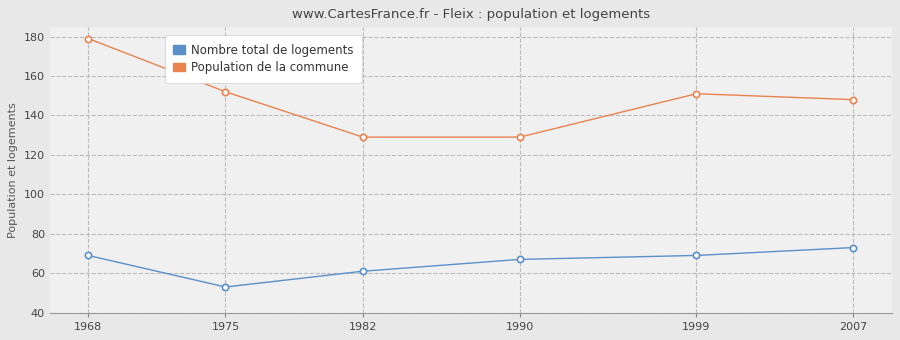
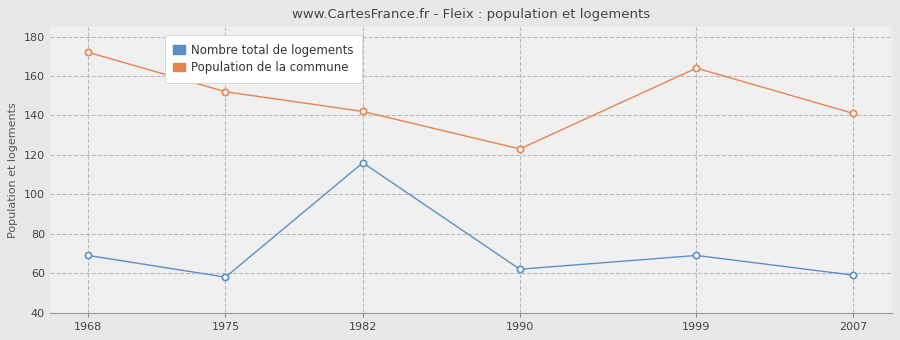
Population de la commune/1968: 179 -> 172
Nombre total de logements/1975: 53 -> 58
Nombre total de logements/1982: 61 -> 116
Population de la commune/1982: 129 -> 142
Nombre total de logements/1990: 67 -> 62
Population de la commune/1990: 129 -> 123
Population de la commune/1999: 151 -> 164
Nombre total de logements/2007: 73 -> 59
Population de la commune/2007: 148 -> 141
